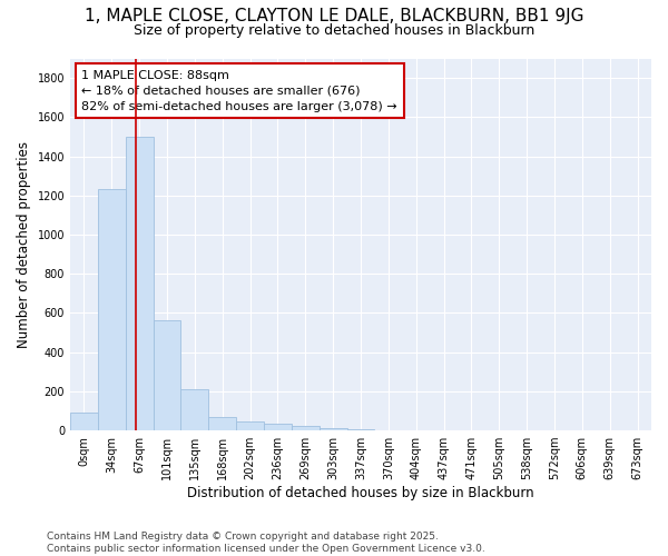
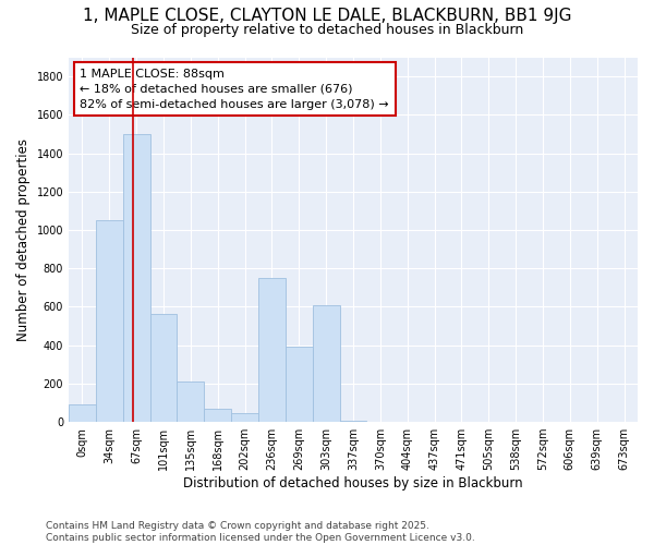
34sqm: 1230 -> 1050
236sqm: 40 -> 750
269sqm: 20 -> 390
303sqm: 10 -> 610
